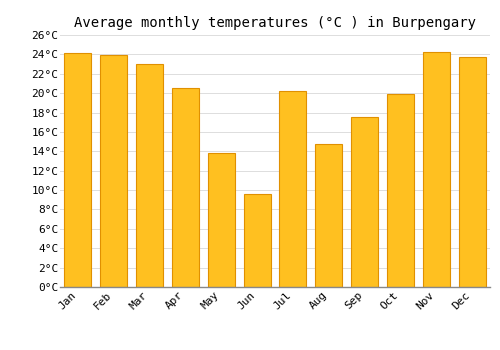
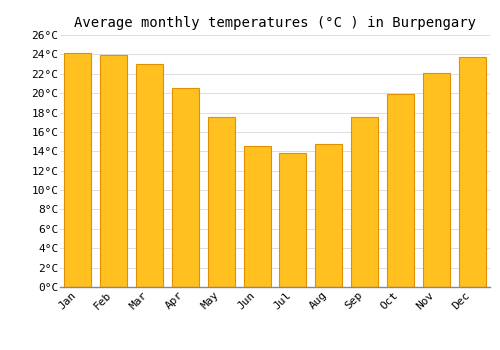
May: 13.8°C -> 17.5°C
Jun: 9.6°C -> 14.5°C
Jul: 20.2°C -> 13.8°C
Nov: 24.2°C -> 22.1°C
